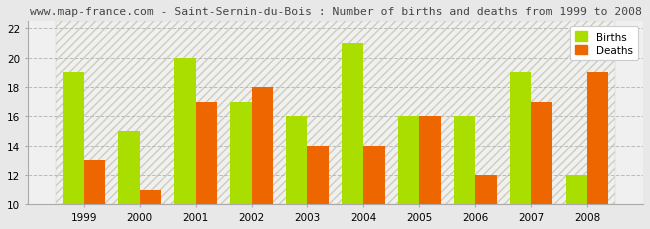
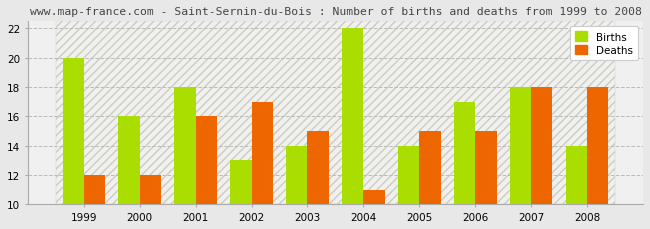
Births/1999: 19 -> 20
Deaths/1999: 13 -> 12
Births/2000: 15 -> 16
Deaths/2000: 11 -> 12
Births/2001: 20 -> 18
Deaths/2001: 17 -> 16
Births/2002: 17 -> 13
Deaths/2002: 18 -> 17
Births/2003: 16 -> 14
Deaths/2003: 14 -> 15
Births/2004: 21 -> 22
Deaths/2004: 14 -> 11
Births/2005: 16 -> 14
Deaths/2005: 16 -> 15
Births/2006: 16 -> 17
Deaths/2006: 12 -> 15
Births/2007: 19 -> 18
Deaths/2007: 17 -> 18
Births/2008: 12 -> 14
Deaths/2008: 19 -> 18
